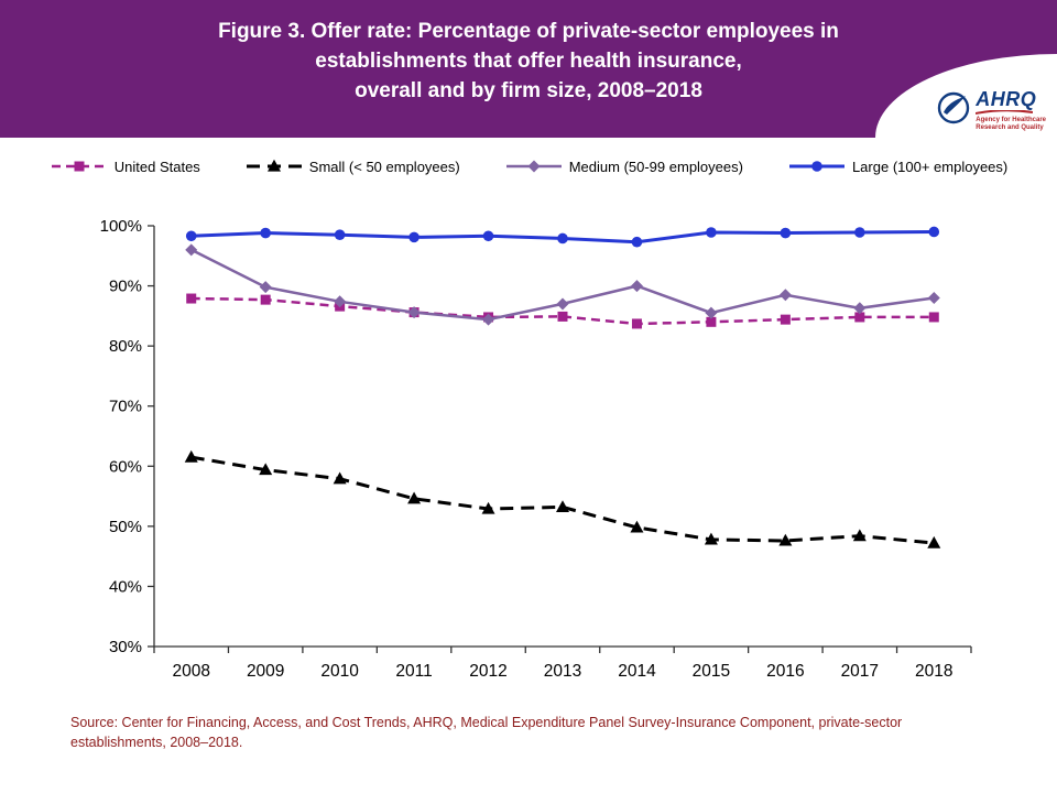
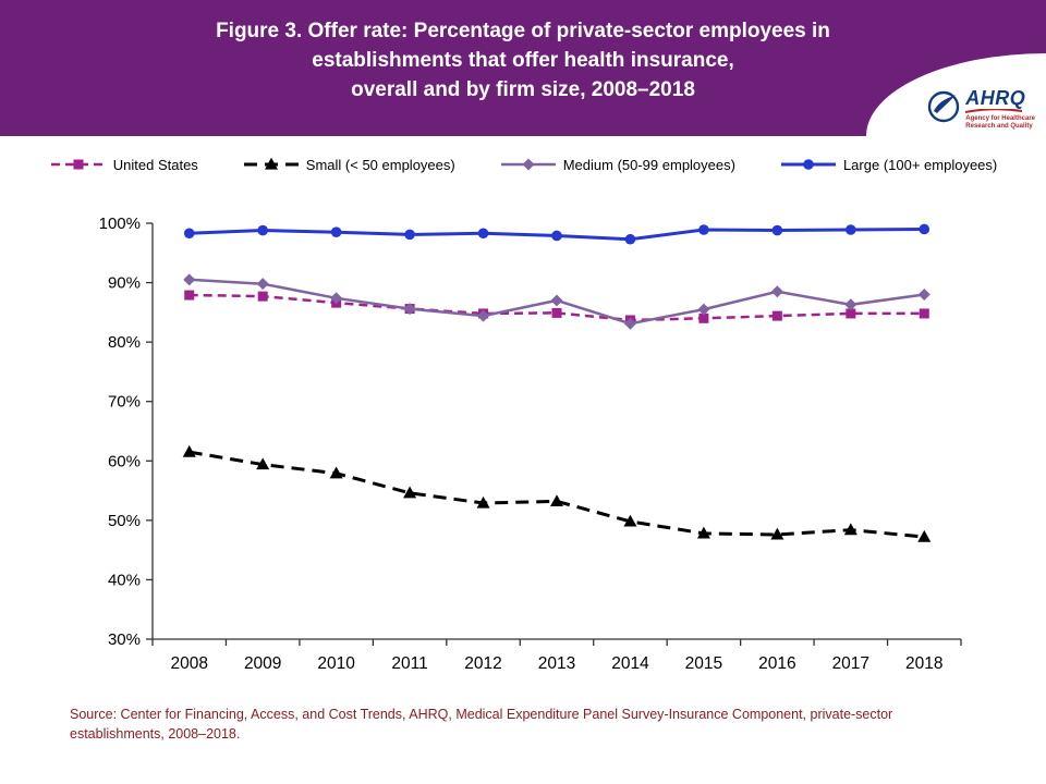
Medium (50-99 employees)/2008: 96% -> 90%
Medium (50-99 employees)/2014: 90% -> 83%
